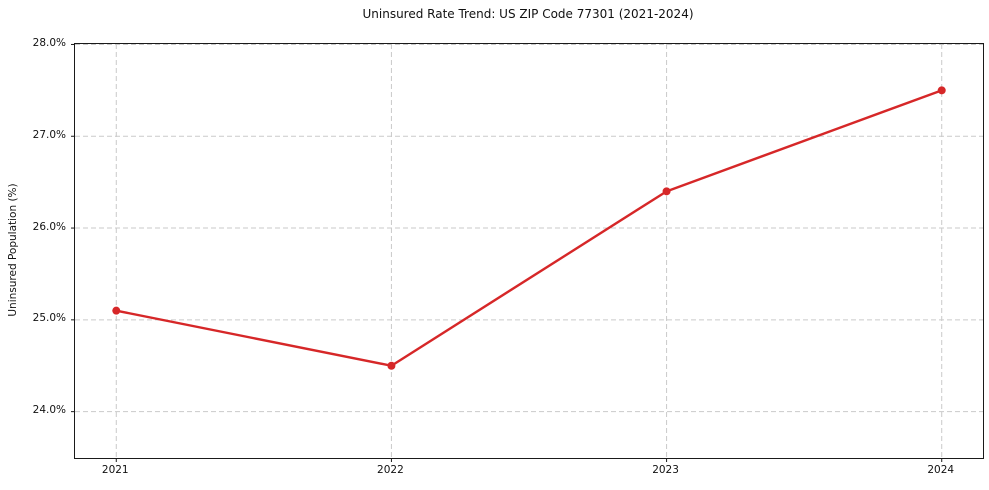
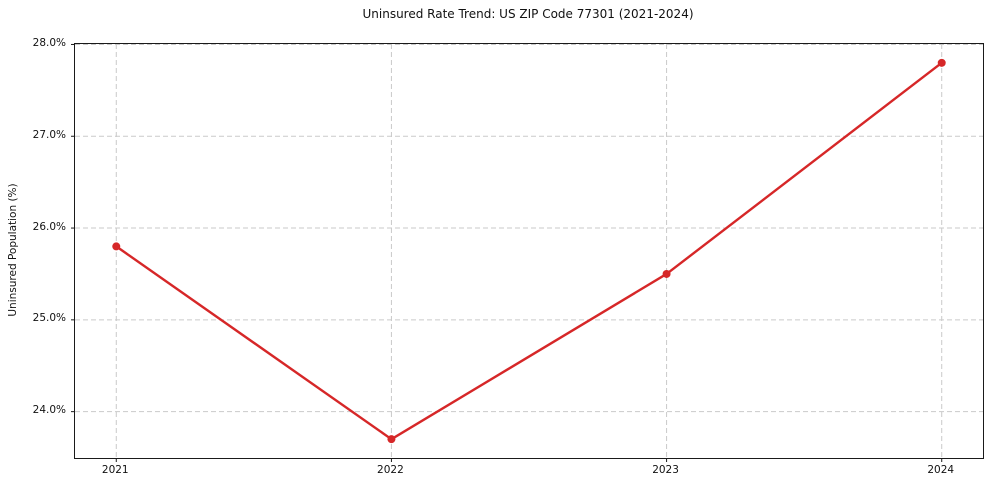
2021: 25.1% -> 25.8%
2022: 24.5% -> 23.7%
2023: 26.4% -> 25.5%
2024: 27.5% -> 27.8%
